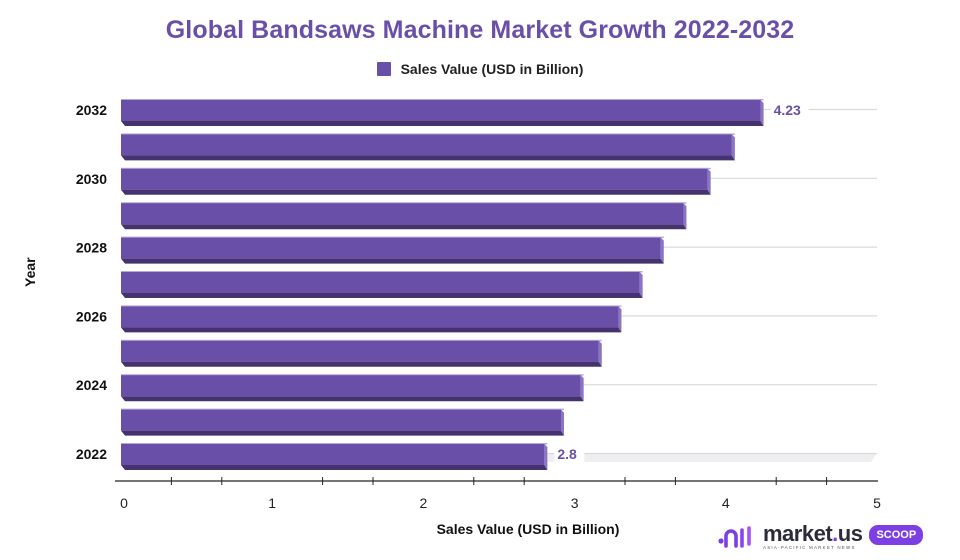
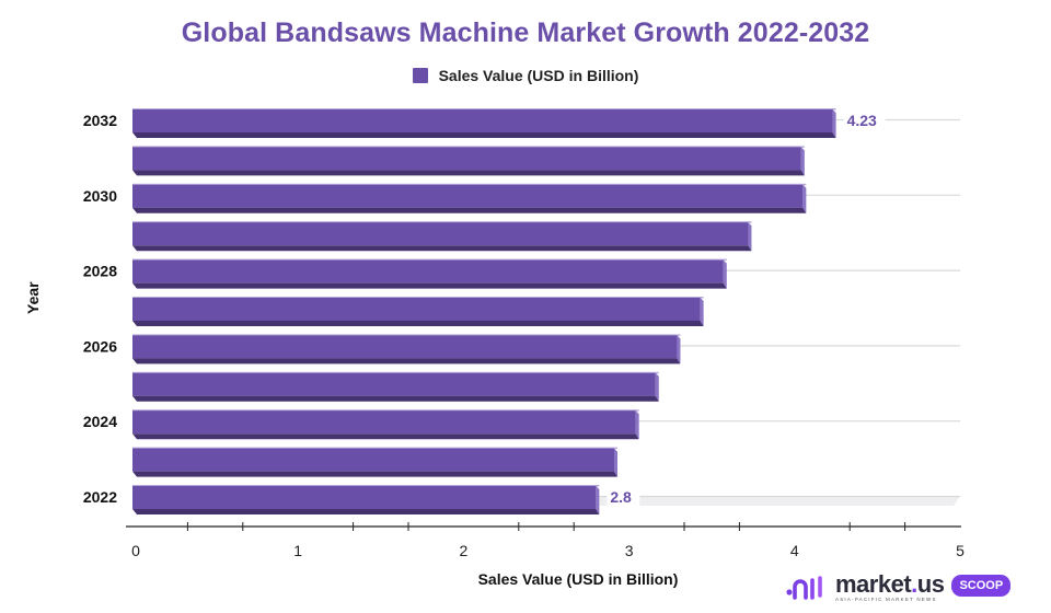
2030: 3.88 -> 4.05
